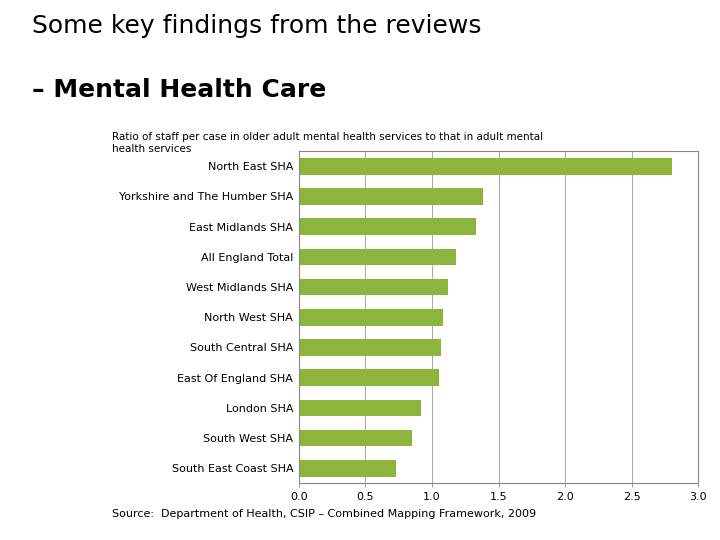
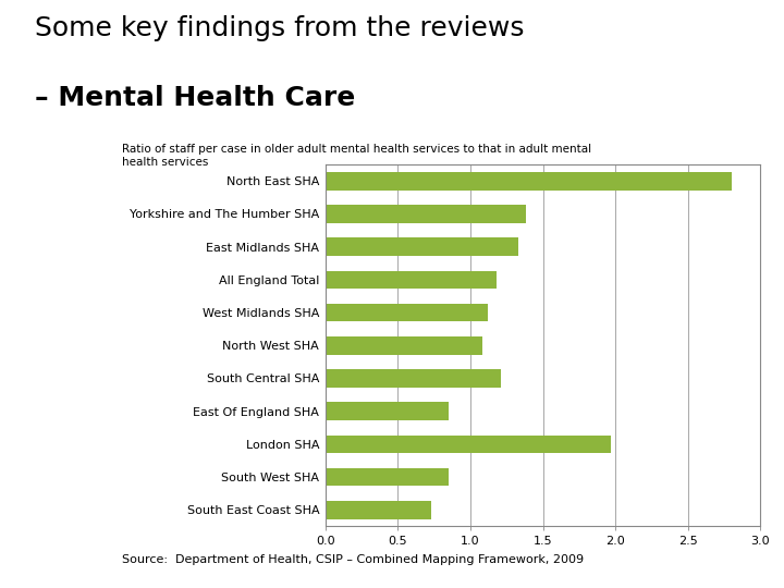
South Central SHA: 1.07 -> 1.21
East Of England SHA: 1.05 -> 0.85
London SHA: 0.92 -> 1.97
